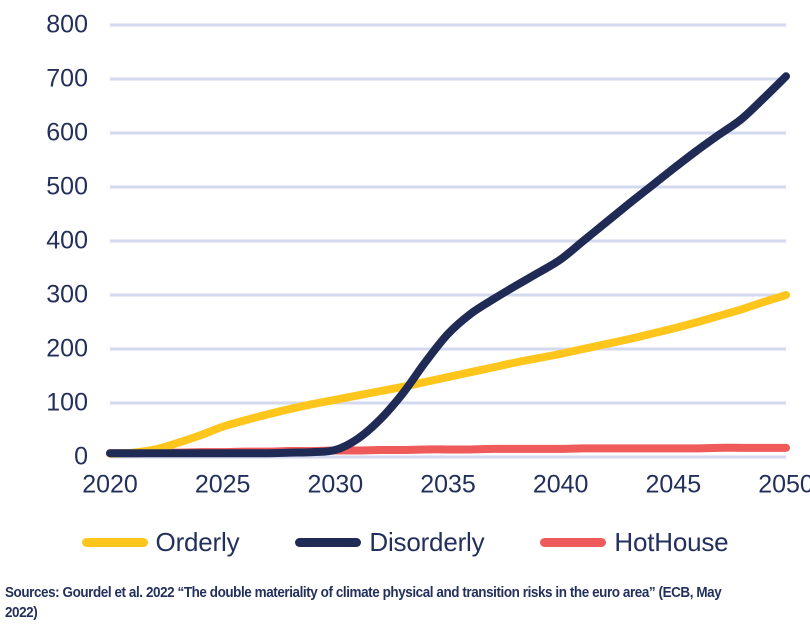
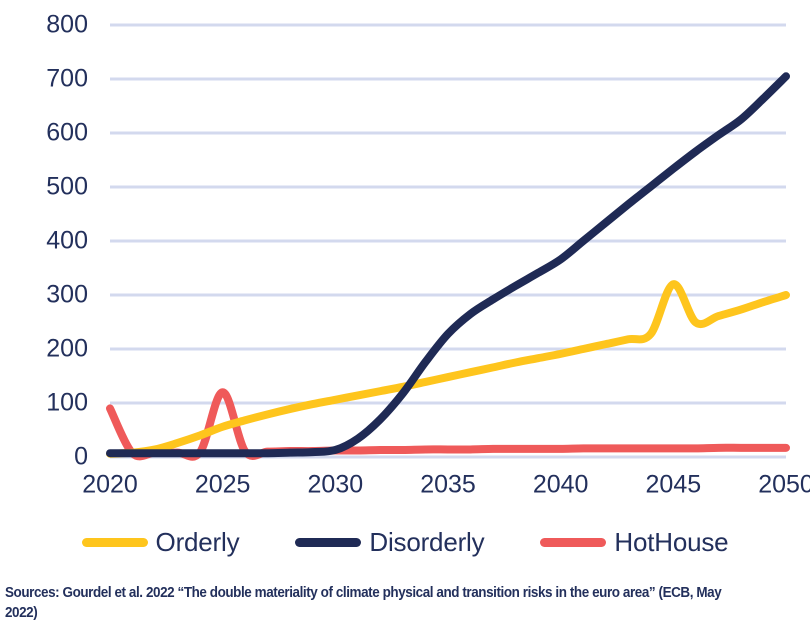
HotHouse/2020: 10 -> 90
HotHouse/2025: 10 -> 120
Orderly/2045: 240 -> 320
